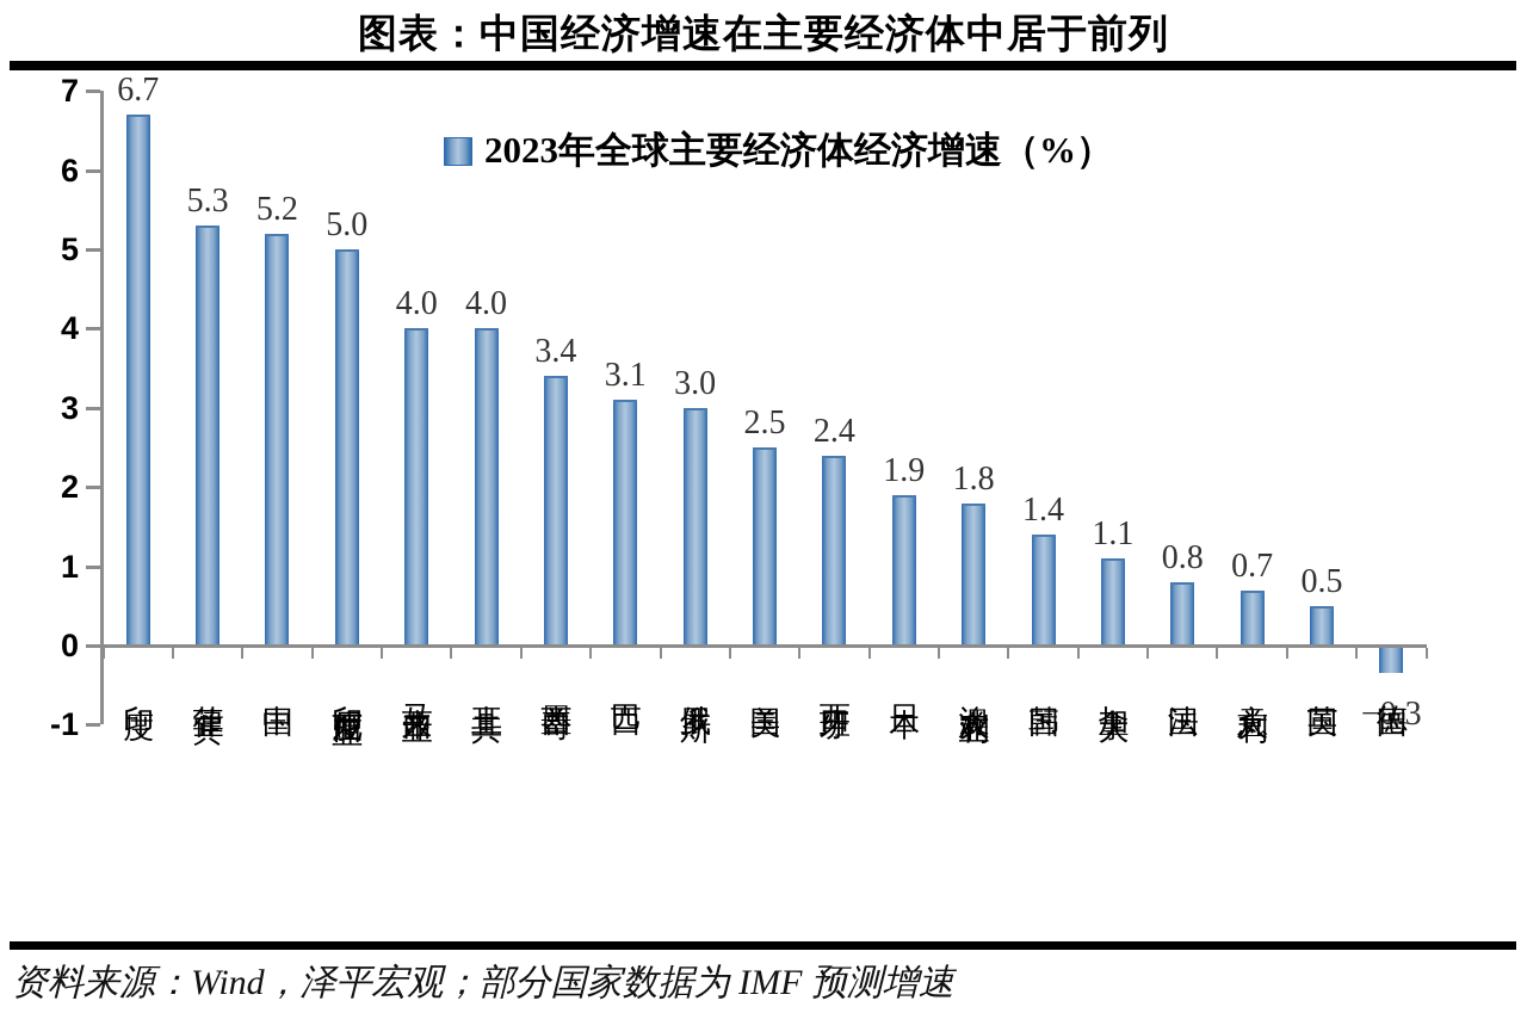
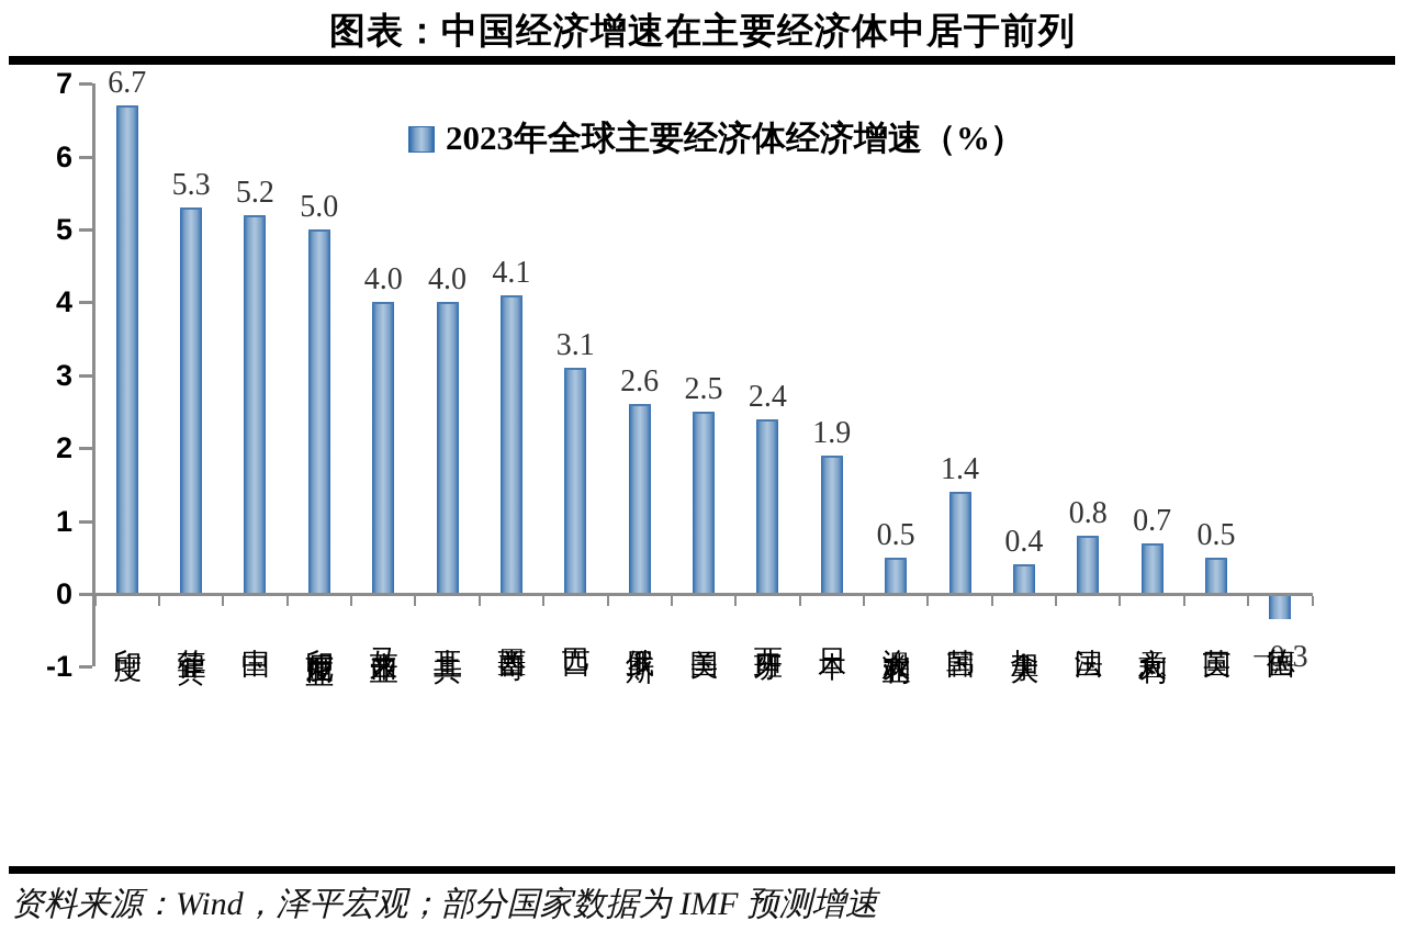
墨西哥: 3.4 -> 4.1
俄罗斯: 3.0 -> 2.6
澳大利亚: 1.8 -> 0.5
加拿大: 1.1 -> 0.4
